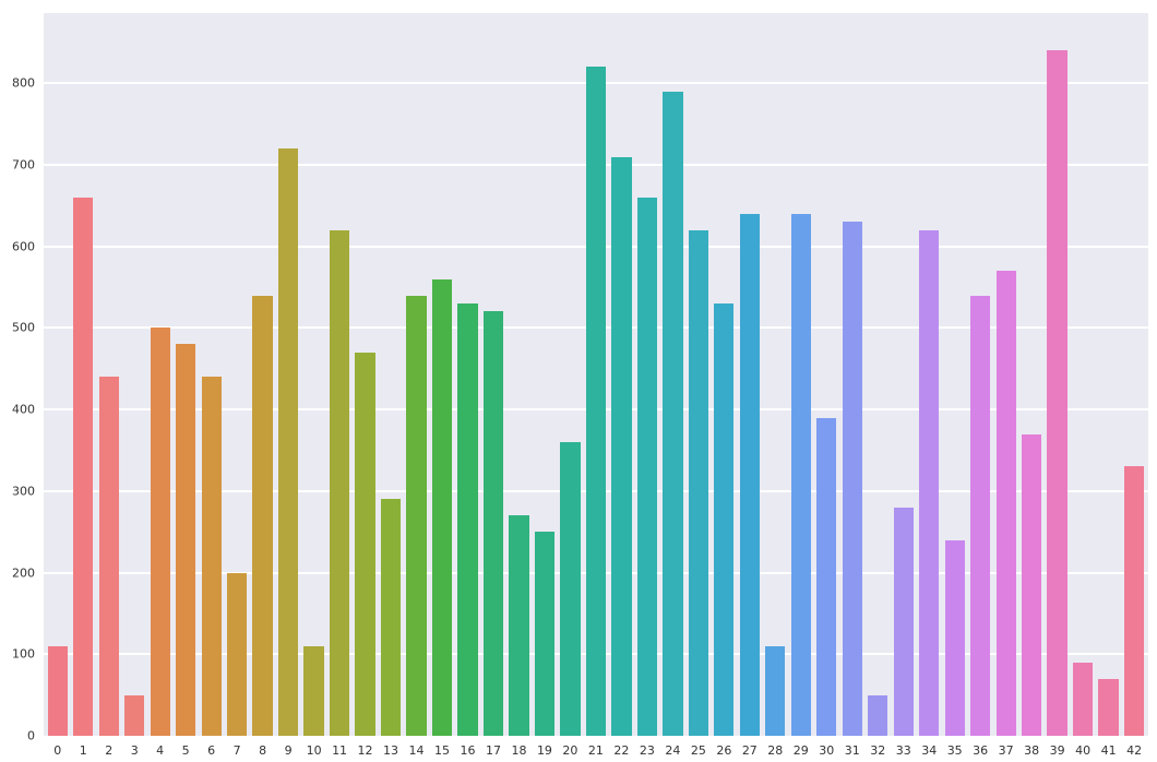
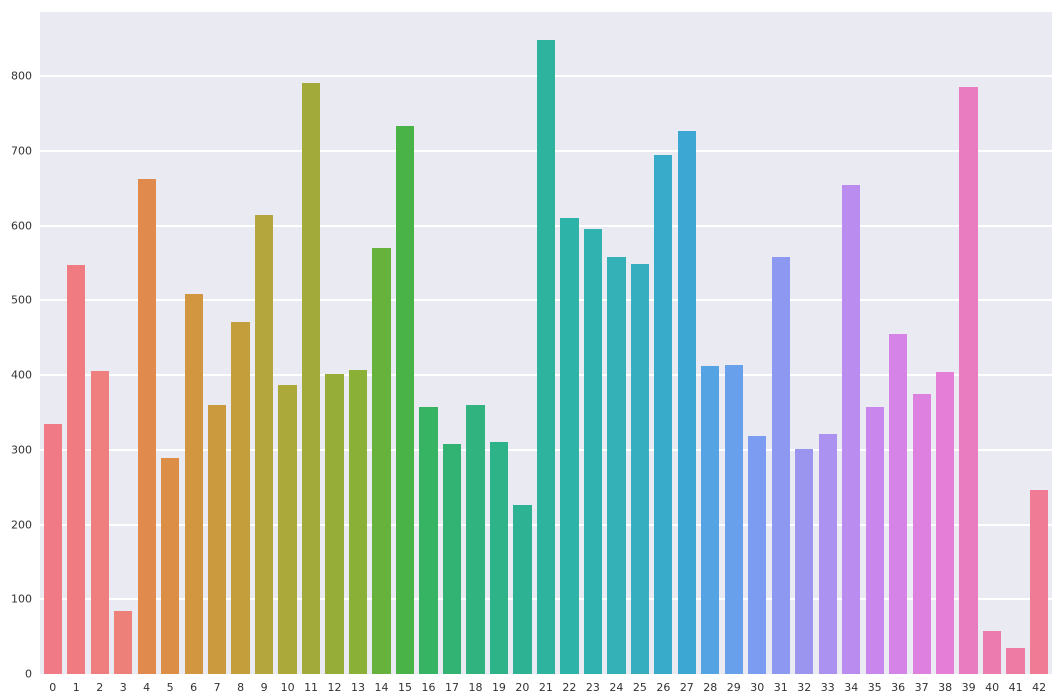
0: 110 -> 340
1: 660 -> 550
2: 440 -> 400
3: 50 -> 80
4: 500 -> 660
5: 480 -> 290
6: 440 -> 510
7: 200 -> 360
8: 540 -> 470
9: 720 -> 610
10: 110 -> 390
11: 620 -> 790
12: 470 -> 400
13: 290 -> 410
14: 540 -> 570
15: 560 -> 730
16: 530 -> 360
17: 520 -> 310
18: 270 -> 360
19: 250 -> 310
20: 360 -> 230
21: 820 -> 850
22: 710 -> 610
23: 660 -> 600
24: 790 -> 560
25: 620 -> 550
26: 530 -> 700
27: 640 -> 730
28: 110 -> 410
29: 640 -> 410
30: 390 -> 320
31: 630 -> 560
32: 50 -> 300
33: 280 -> 320
34: 620 -> 660
35: 240 -> 360
36: 540 -> 460
37: 570 -> 380
38: 370 -> 400
39: 840 -> 790
40: 90 -> 60
41: 70 -> 40
42: 330 -> 250
